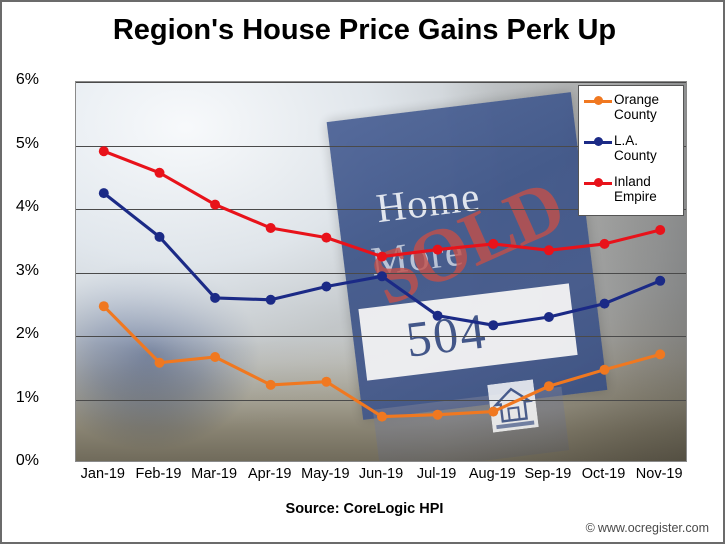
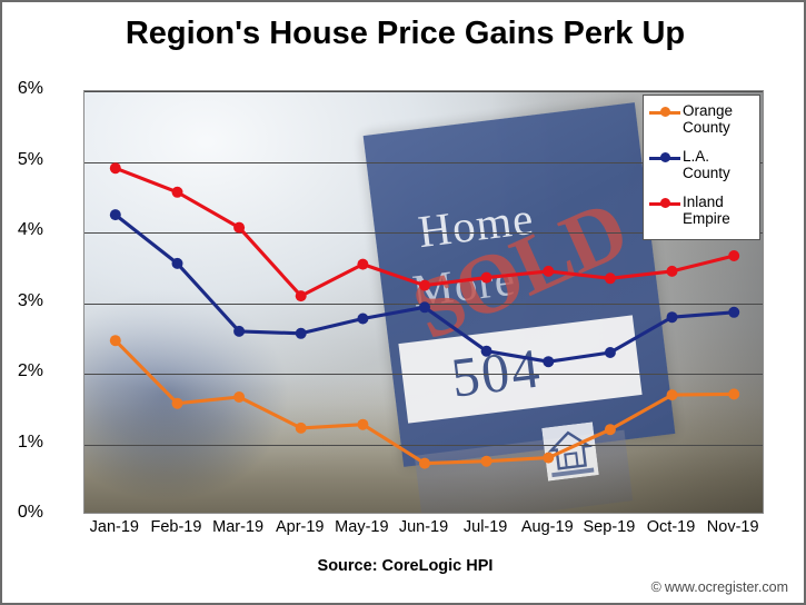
Inland Empire/Apr-19: 3.7% -> 3.1%
Orange County/Oct-19: 1.5% -> 1.7%
L.A. County/Oct-19: 2.5% -> 2.8%
